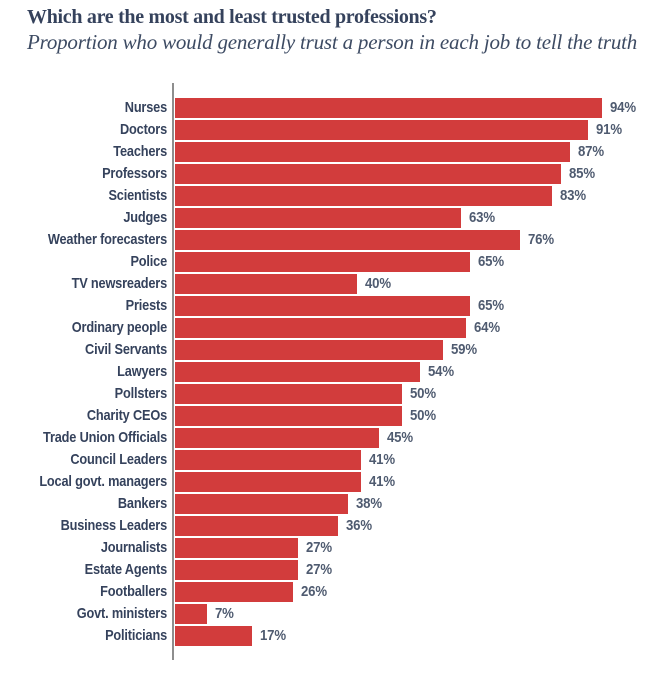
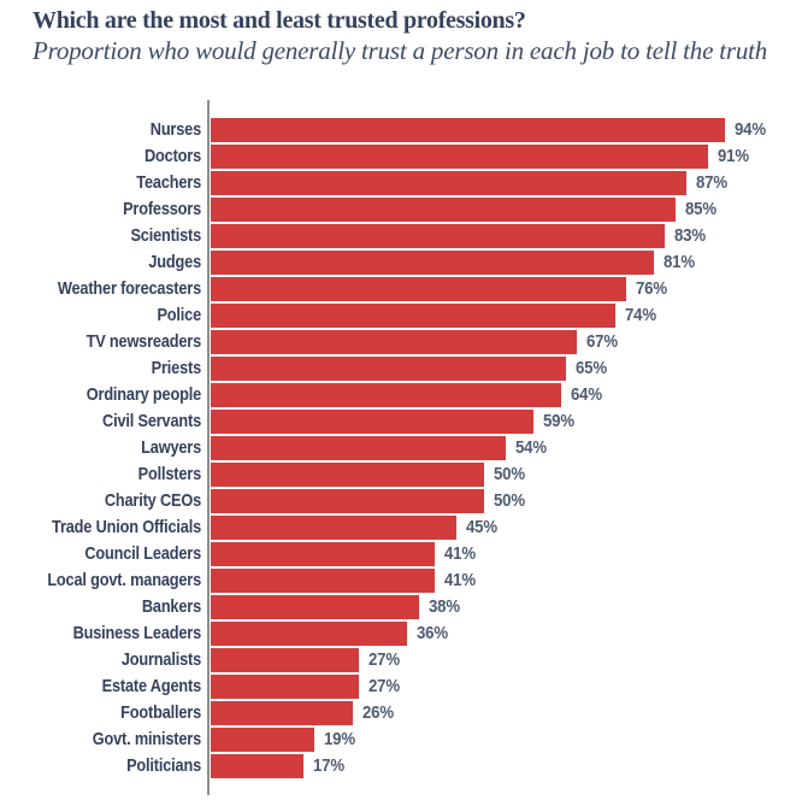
Judges: 63% -> 81%
Police: 65% -> 74%
TV newsreaders: 40% -> 67%
Govt. ministers: 7% -> 19%
